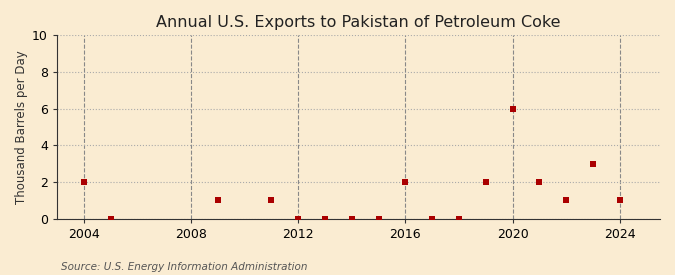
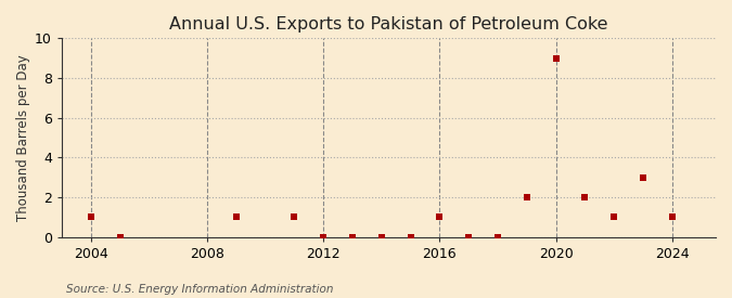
2004: 2 -> 1
2016: 2 -> 1
2020: 6 -> 9
